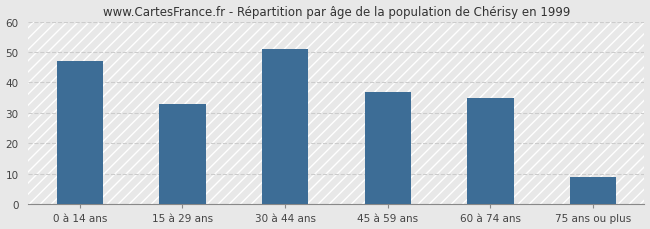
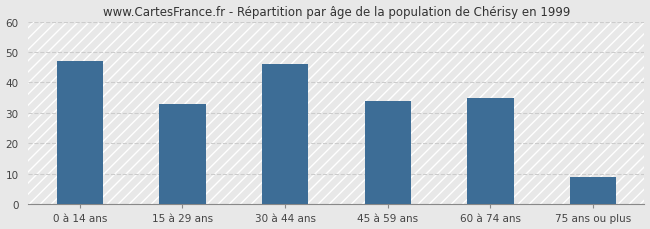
30 à 44 ans: 51 -> 46
45 à 59 ans: 37 -> 34
